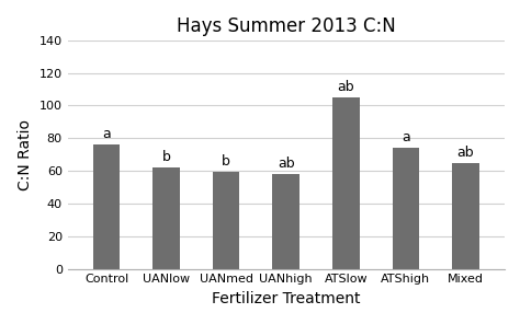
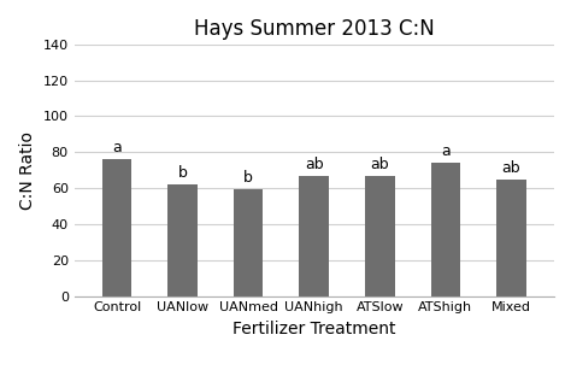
UANhigh: 58 -> 66
ATSlow: 105 -> 66
